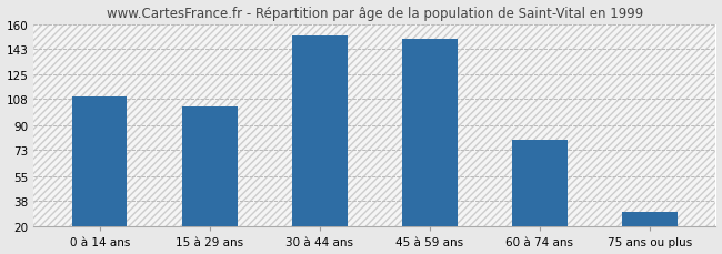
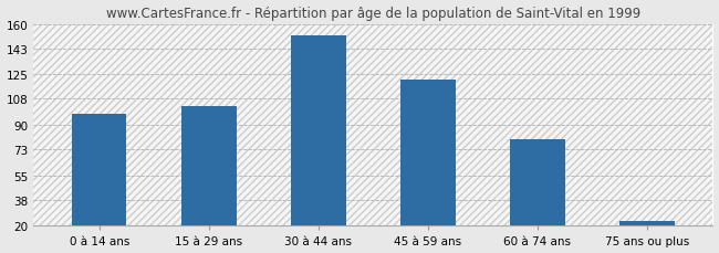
0 à 14 ans: 110 -> 98
45 à 59 ans: 150 -> 121
75 ans ou plus: 30 -> 23
